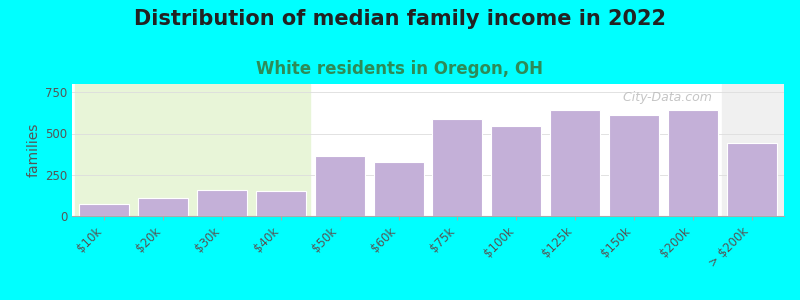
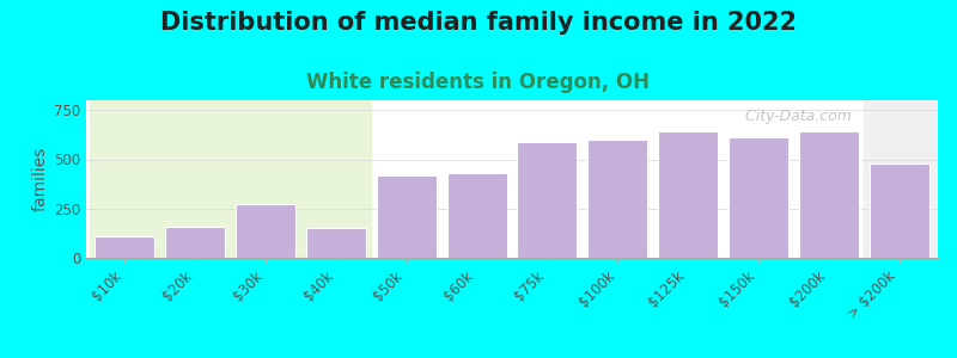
$10k: 80 -> 110
$20k: 110 -> 160
$30k: 160 -> 270
$50k: 360 -> 420
$60k: 320 -> 430
$100k: 540 -> 600
> $200k: 440 -> 480
